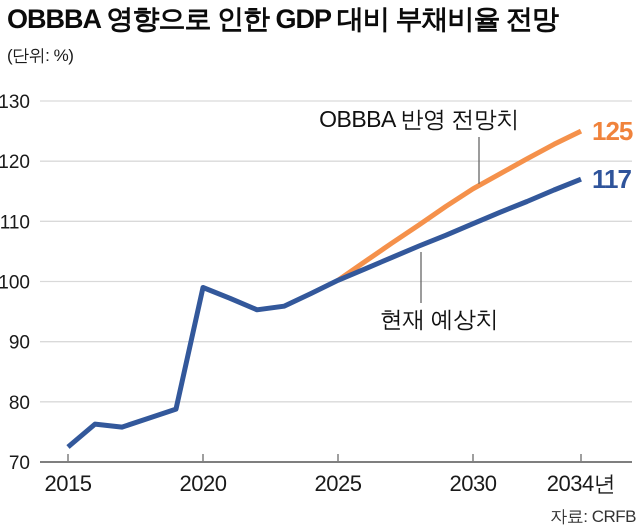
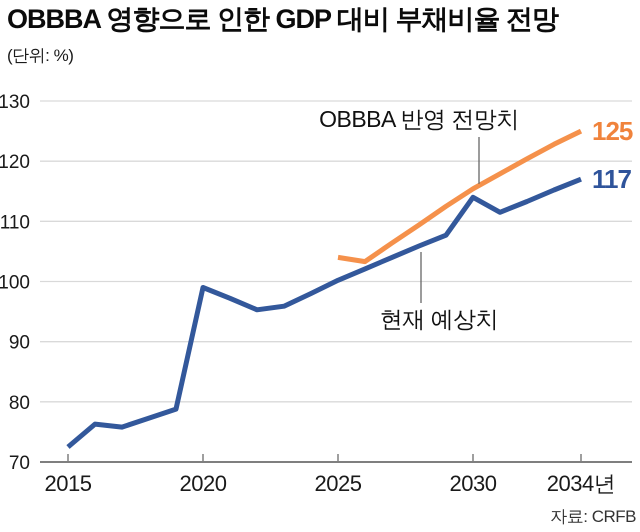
OBBBA 반영 전망치/2025: 100 -> 104
현재 예상치/2030: 110 -> 114
